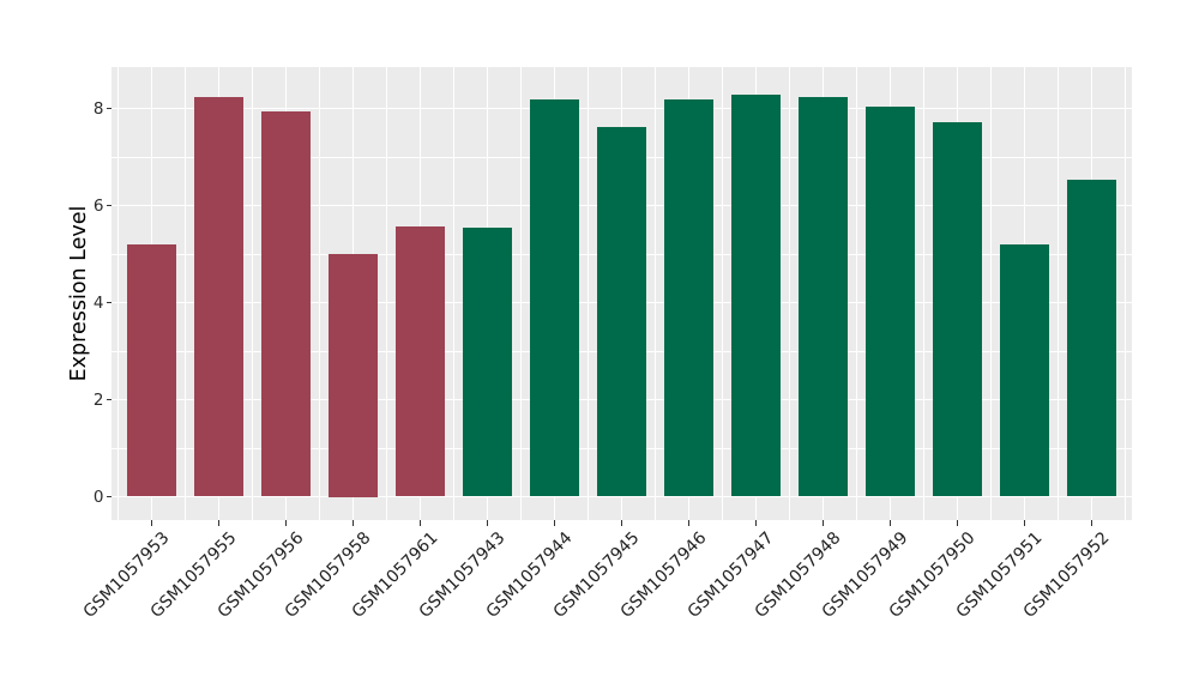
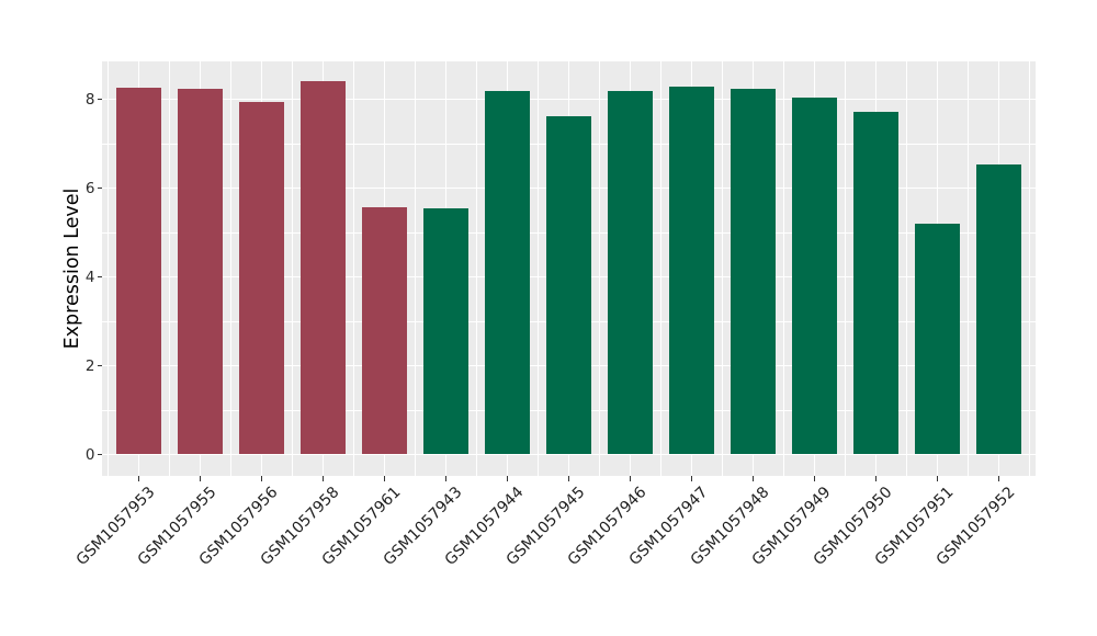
GSM1057953: 5.2 -> 8.3
GSM1057958: 5.0 -> 8.4
